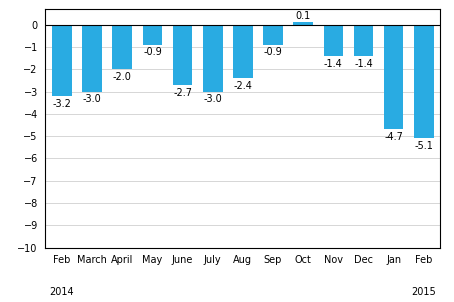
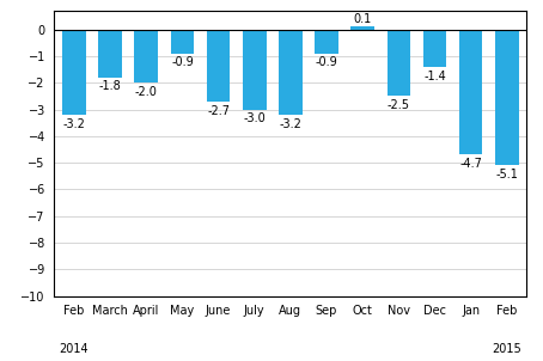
March: -3.0 -> -1.8
Aug: -2.4 -> -3.2
Nov: -1.4 -> -2.5
